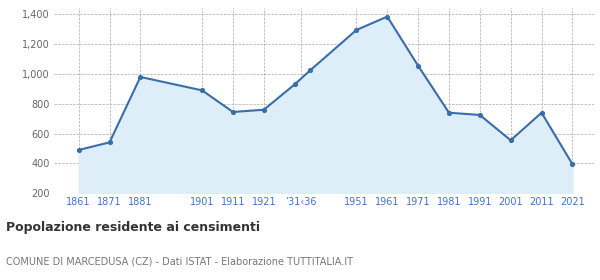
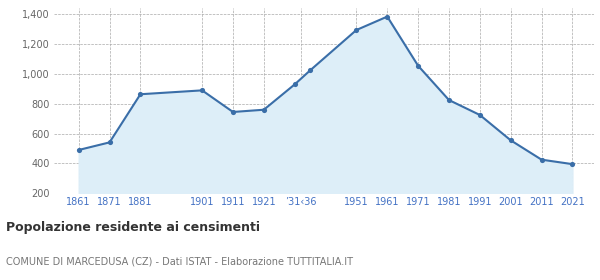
1881: 980 -> 860
1981: 740 -> 820
2011: 740 -> 420
